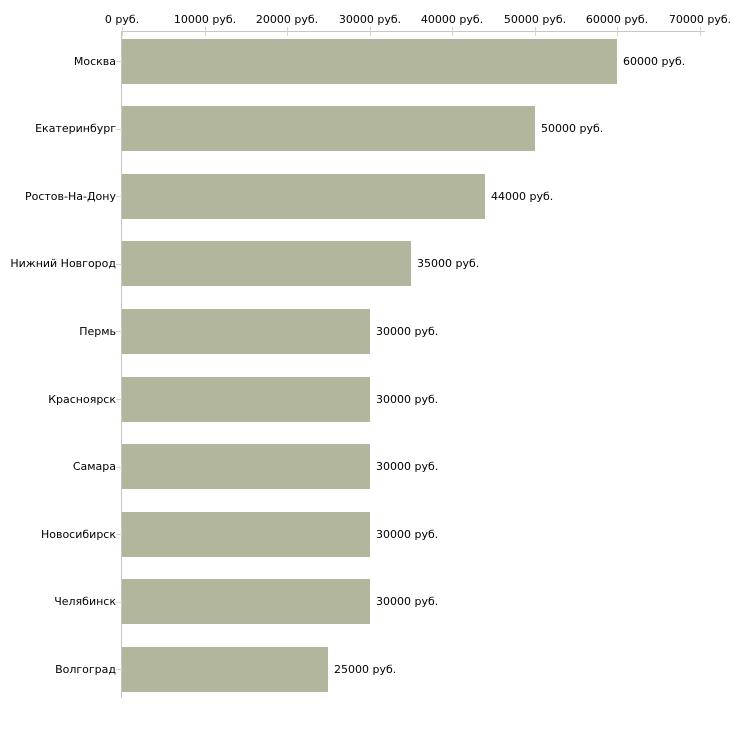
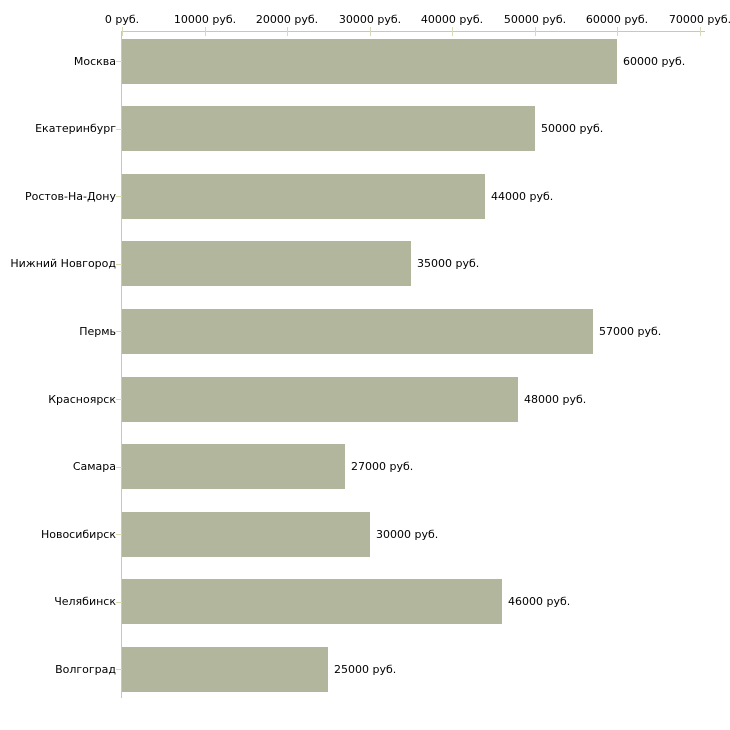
Пермь: 30000 -> 57000
Красноярск: 30000 -> 48000
Самара: 30000 -> 27000
Челябинск: 30000 -> 46000
